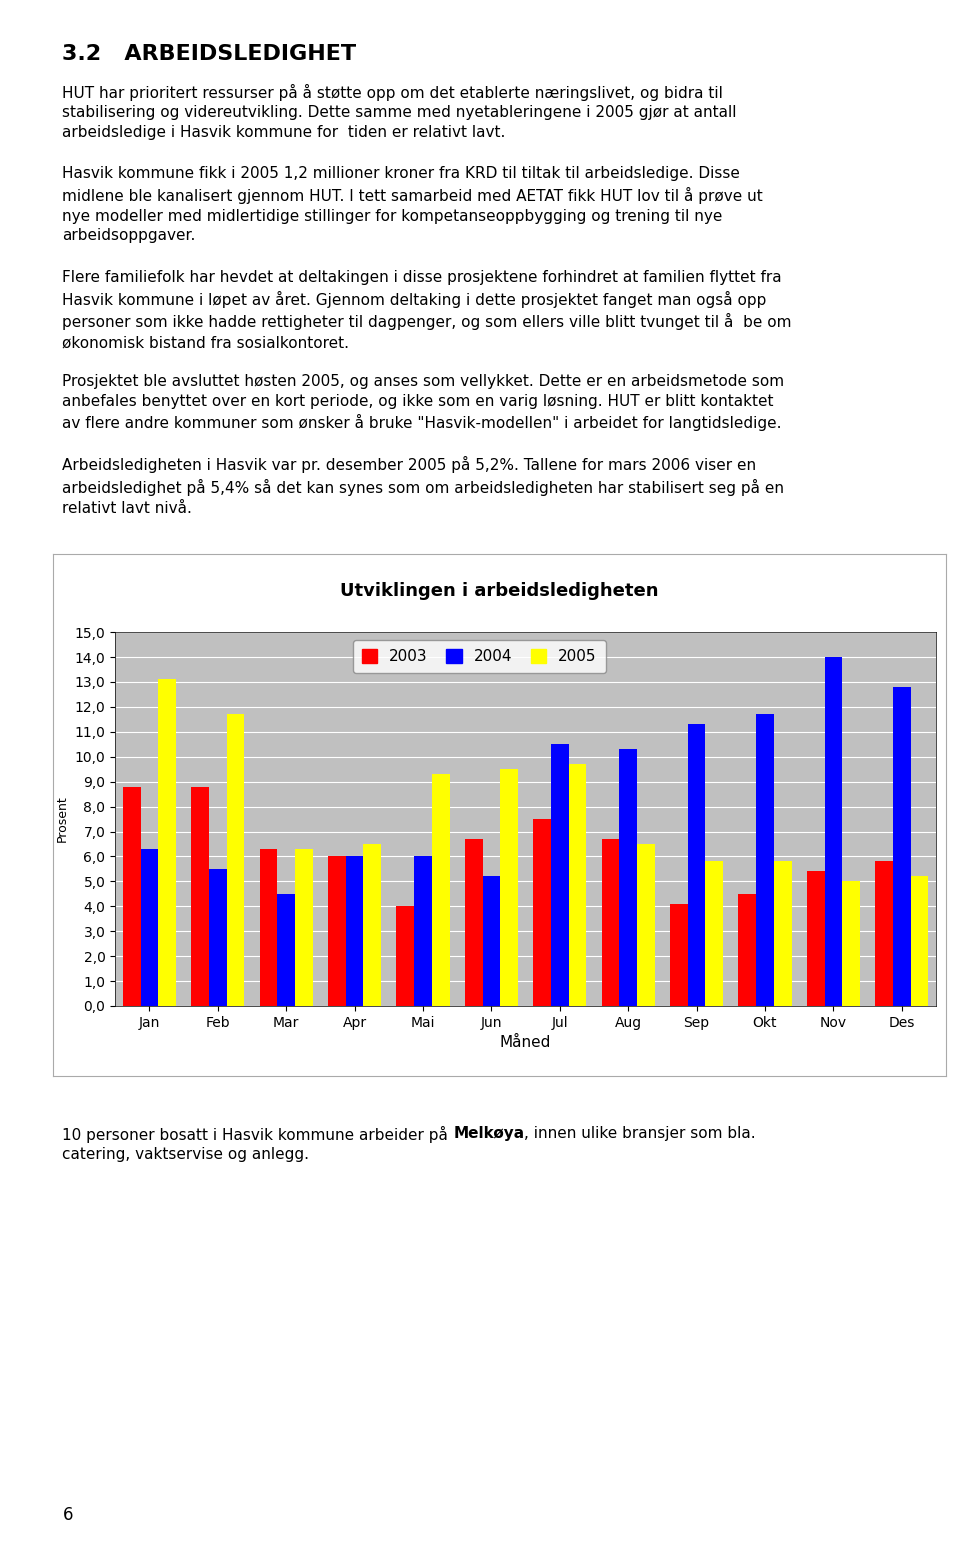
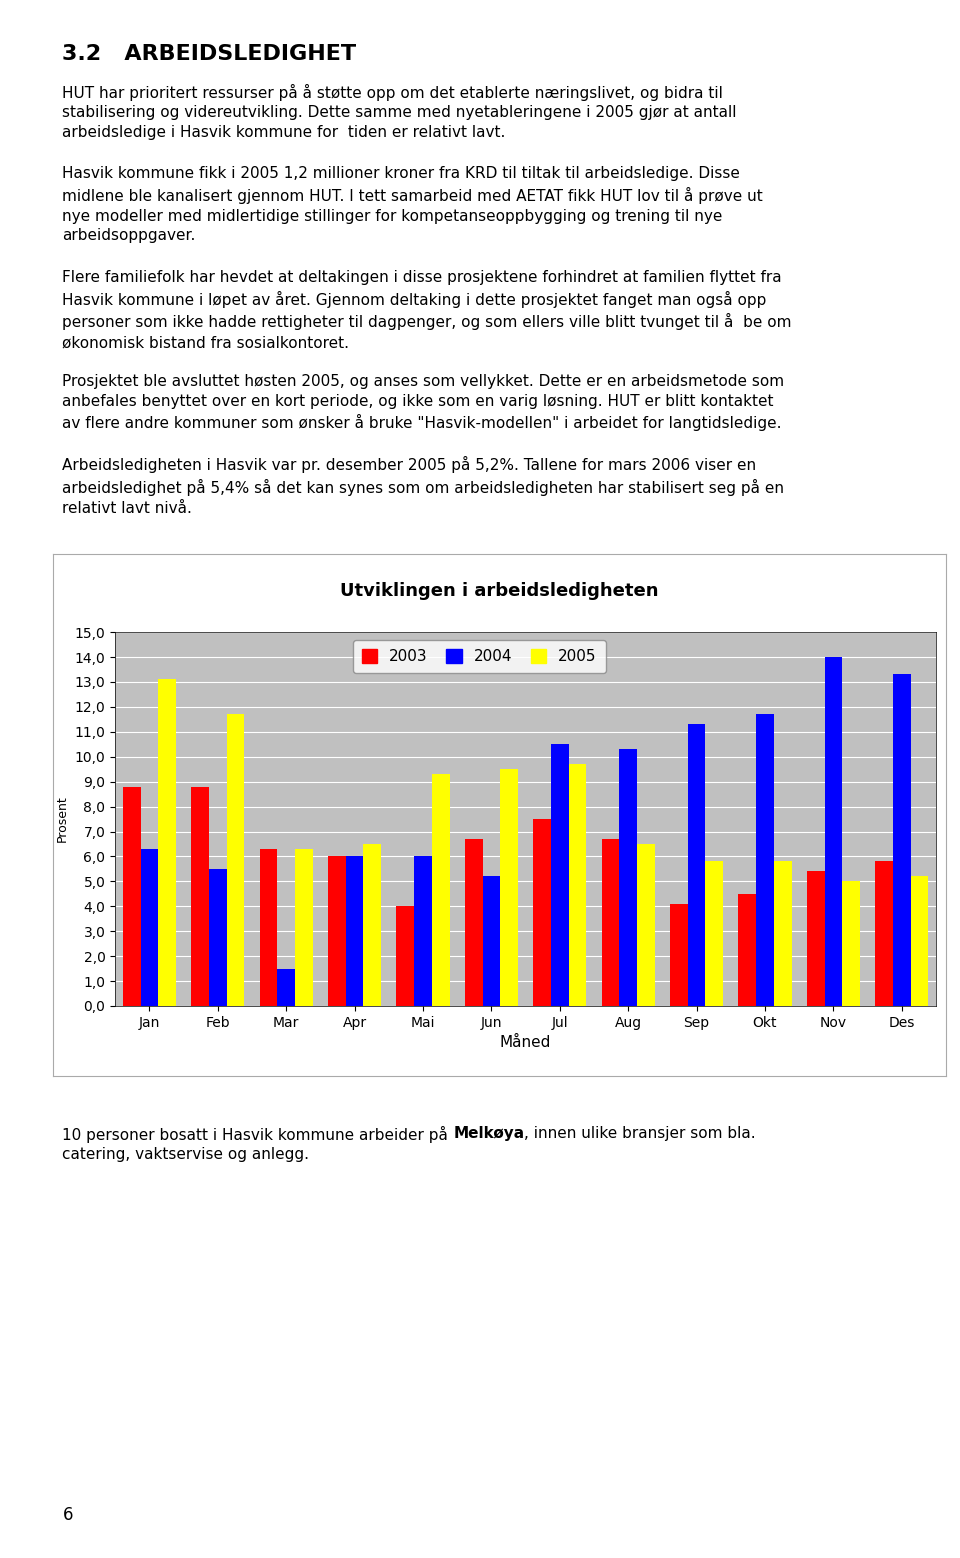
2004/Mar: 4,5 -> 1,5
2004/Des: 12,8 -> 13,3
